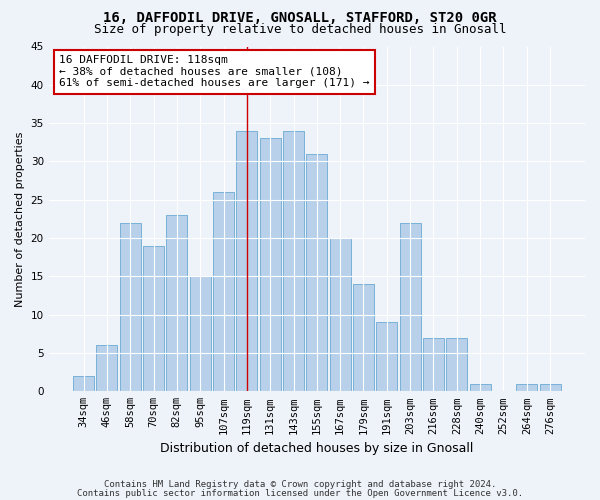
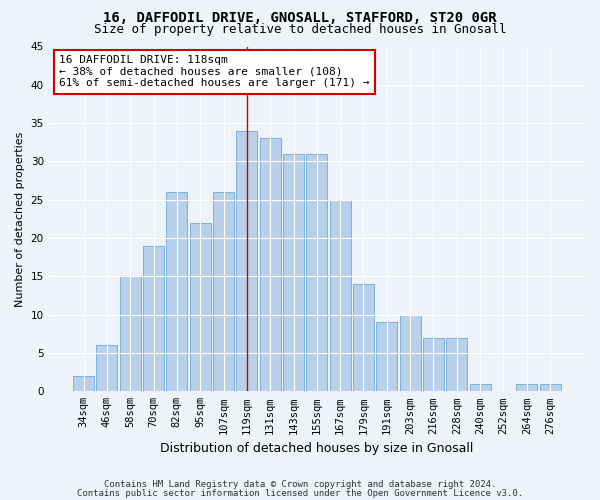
58sqm: 22 -> 15
82sqm: 23 -> 26
95sqm: 15 -> 22
143sqm: 34 -> 31
167sqm: 20 -> 25
203sqm: 22 -> 10
